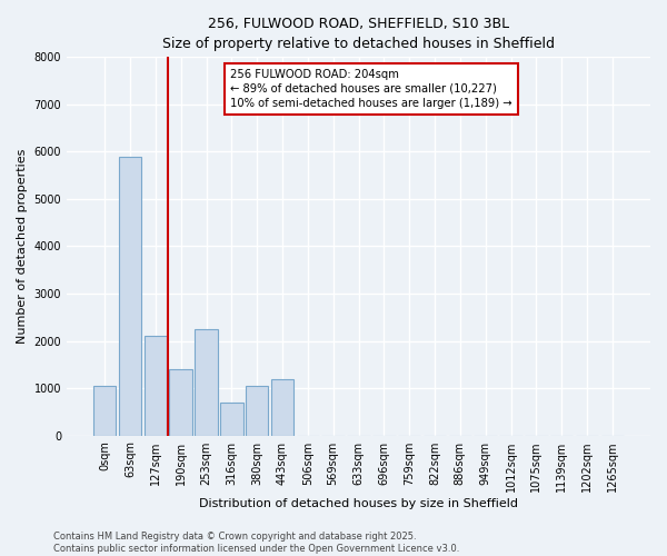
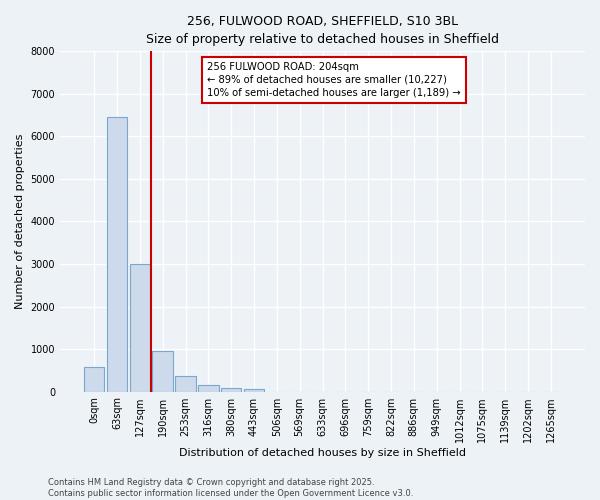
0sqm: 1050 -> 580
63sqm: 5900 -> 6450
127sqm: 2100 -> 3000
190sqm: 1400 -> 950
253sqm: 2250 -> 370
316sqm: 700 -> 160
380sqm: 1050 -> 100
443sqm: 1200 -> 60
